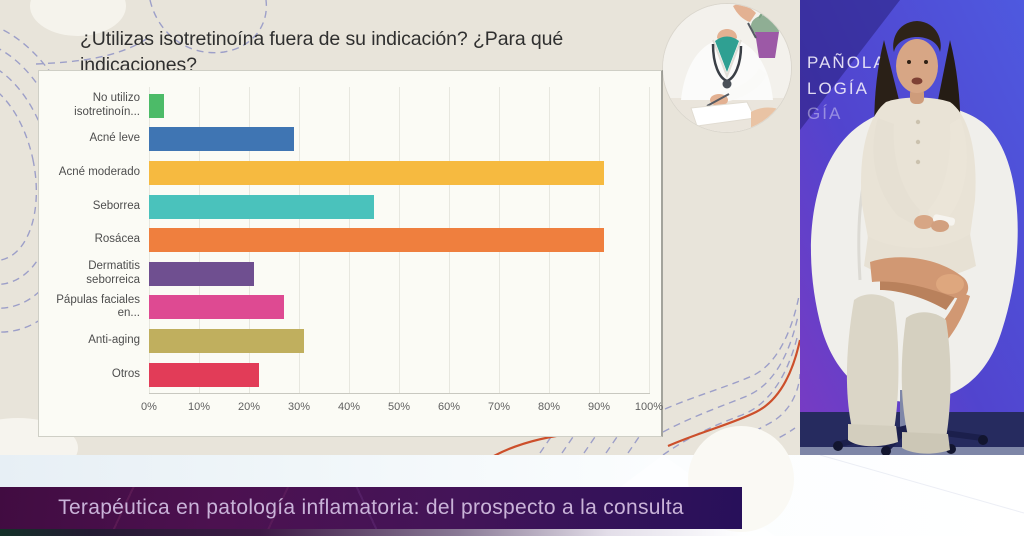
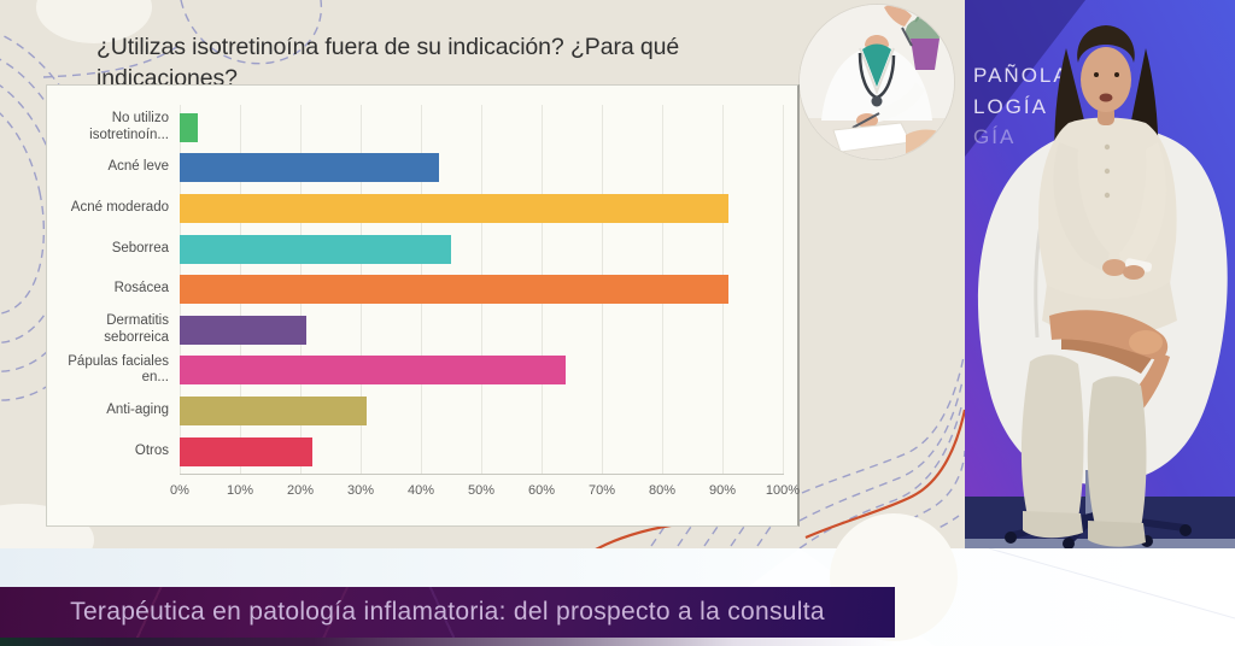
Acné leve: 29% -> 43%
Pápulas faciales en...: 27% -> 64%
